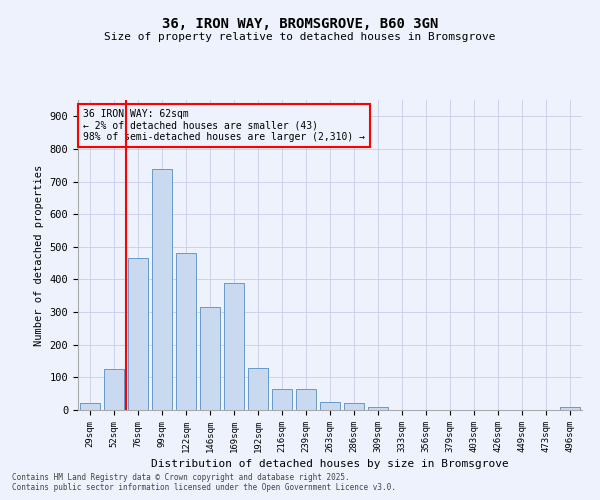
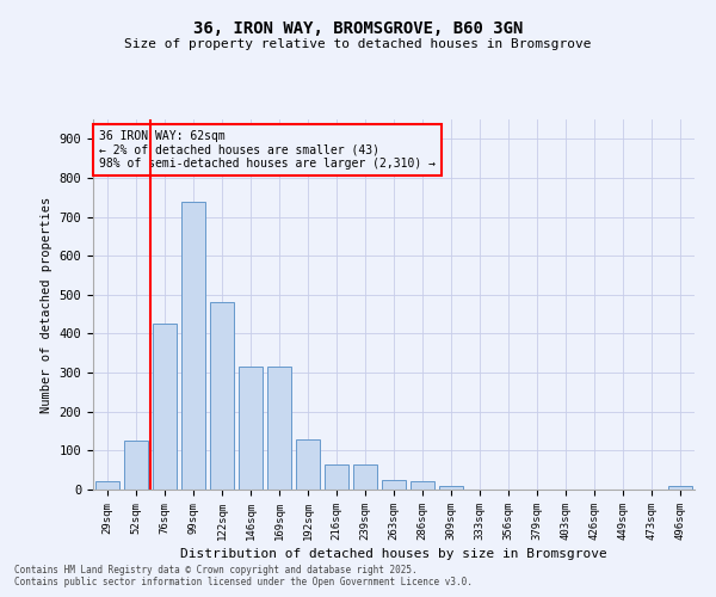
76sqm: 465 -> 425
169sqm: 390 -> 315
